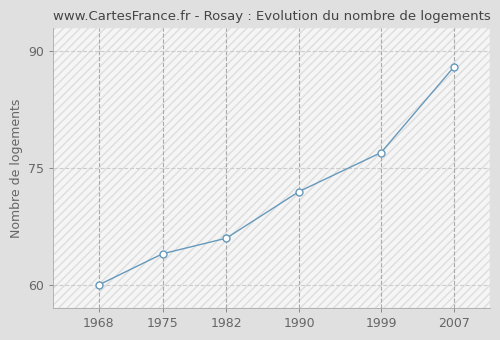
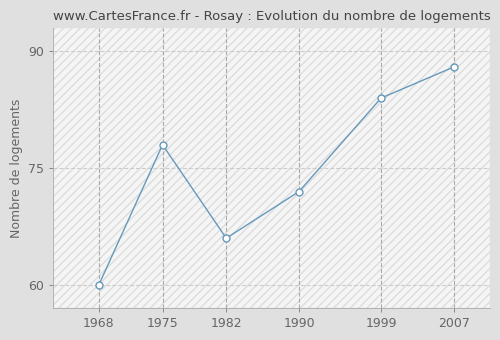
1975: 64 -> 78
1999: 77 -> 84
